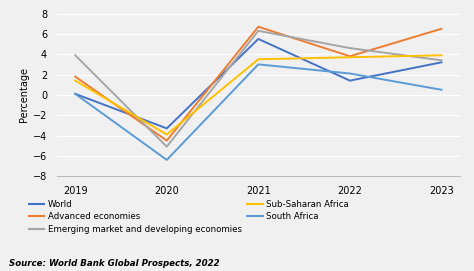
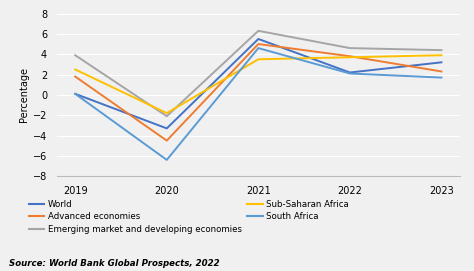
Sub-Saharan Africa/2019: 1.4 -> 2.5
Emerging market and developing economies/2020: -5.1 -> -2.1
Sub-Saharan Africa/2020: -3.9 -> -1.8
Advanced economies/2021: 6.7 -> 5.0
South Africa/2021: 3.0 -> 4.6
World/2022: 1.4 -> 2.2
Advanced economies/2023: 6.5 -> 2.3
Emerging market and developing economies/2023: 3.4 -> 4.4
South Africa/2023: 0.5 -> 1.7
